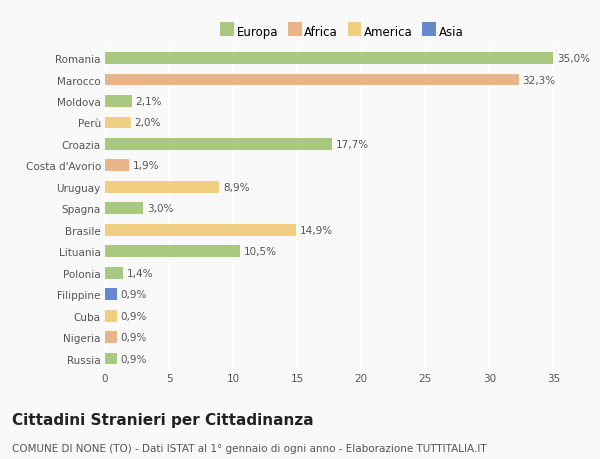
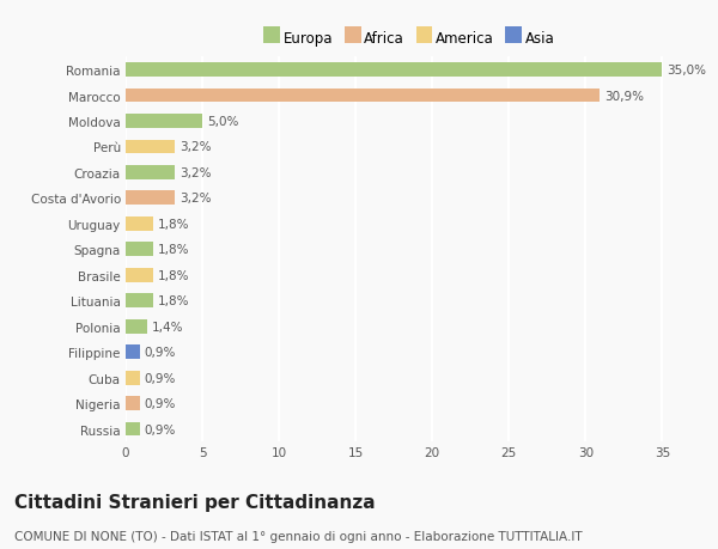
Marocco: 32,3% -> 30,9%
Moldova: 2,1% -> 5,0%
Perù: 2,0% -> 3,2%
Croazia: 17,7% -> 3,2%
Costa d'Avorio: 1,9% -> 3,2%
Uruguay: 8,9% -> 1,8%
Spagna: 3,0% -> 1,8%
Brasile: 14,9% -> 1,8%
Lituania: 10,5% -> 1,8%
